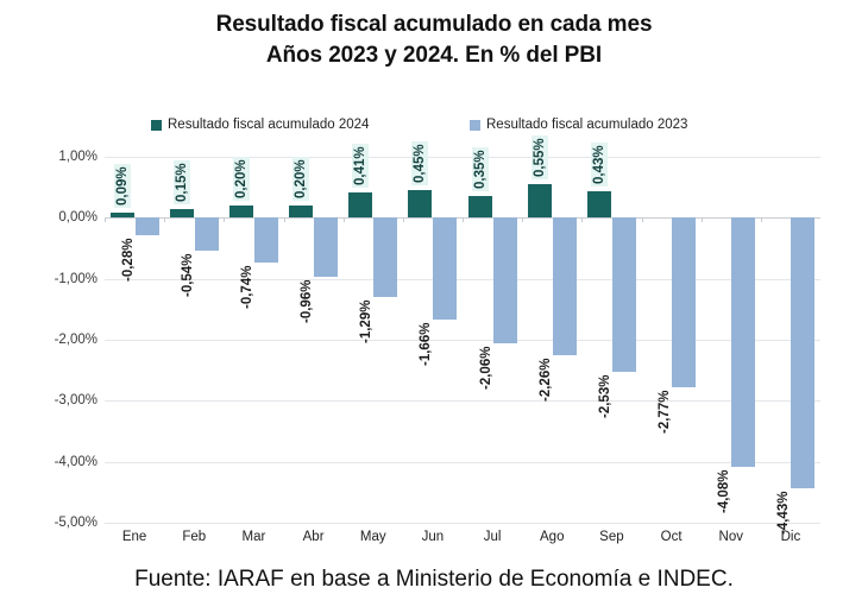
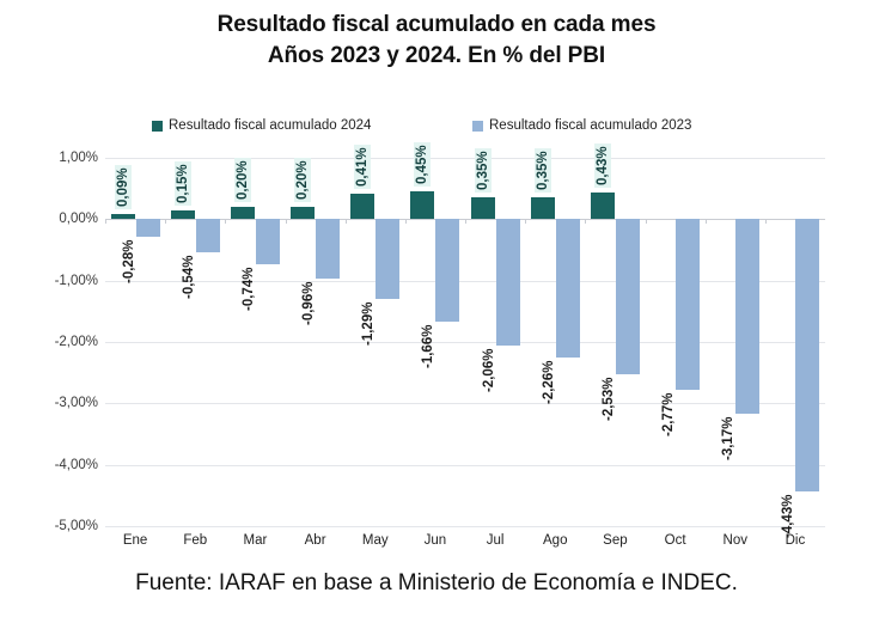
Resultado fiscal acumulado 2024/Ago: 0,55% -> 0,35%
Resultado fiscal acumulado 2023/Nov: -4,08% -> -3,17%
